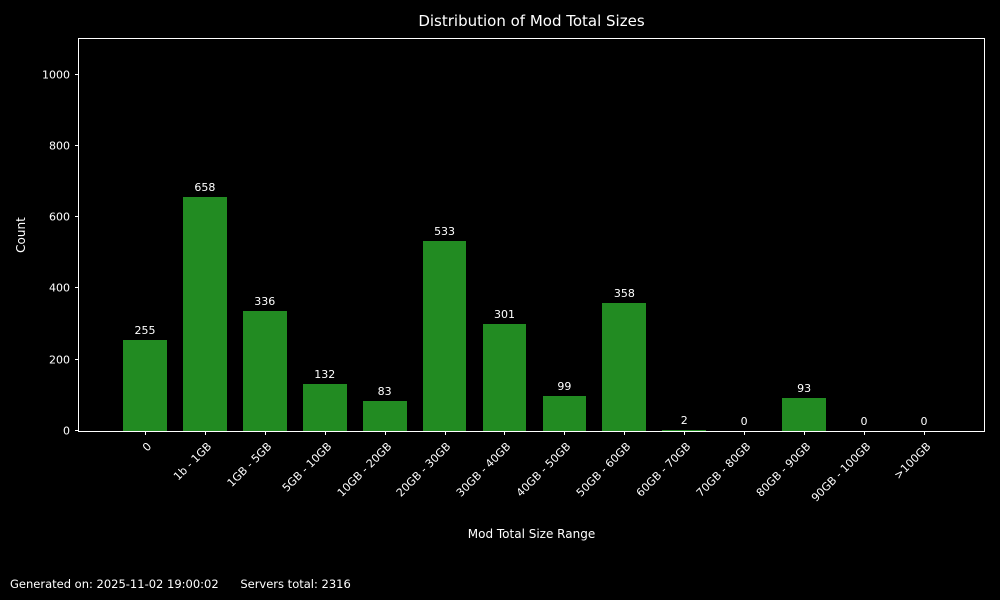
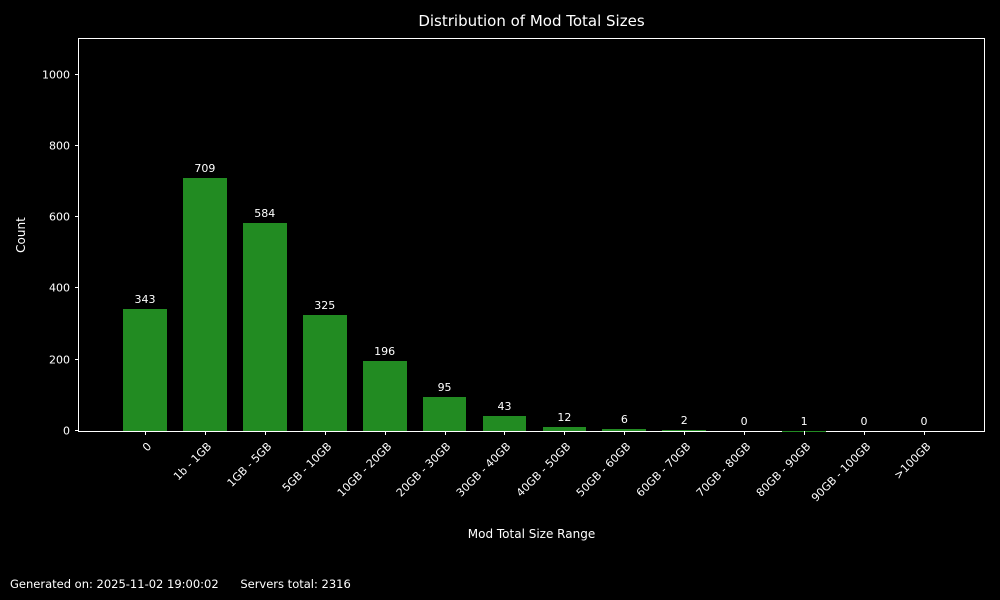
0: 255 -> 343
1b - 1GB: 658 -> 709
1GB - 5GB: 336 -> 584
5GB - 10GB: 132 -> 325
10GB - 20GB: 83 -> 196
20GB - 30GB: 533 -> 95
30GB - 40GB: 301 -> 43
40GB - 50GB: 99 -> 12
50GB - 60GB: 358 -> 6
80GB - 90GB: 93 -> 1
